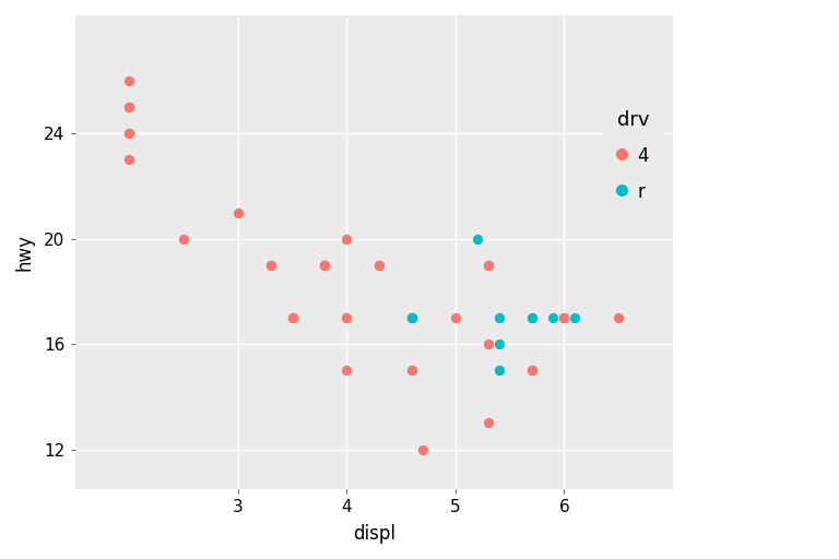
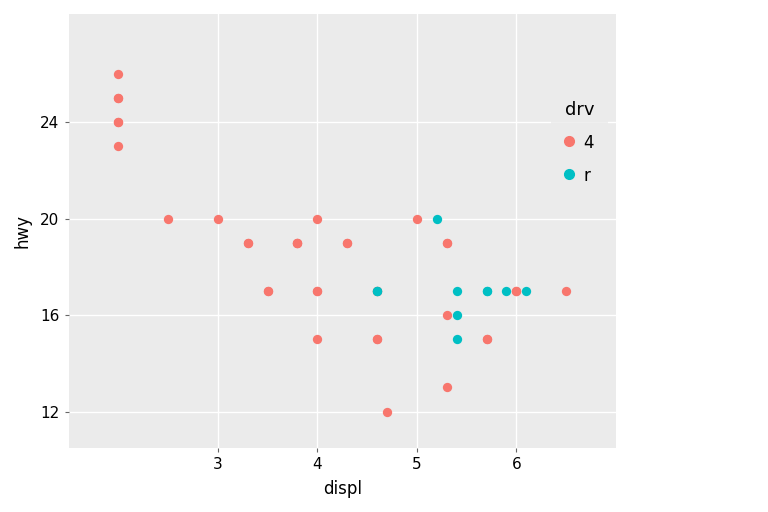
4/3: 21 -> 20
4/5: 17 -> 20
